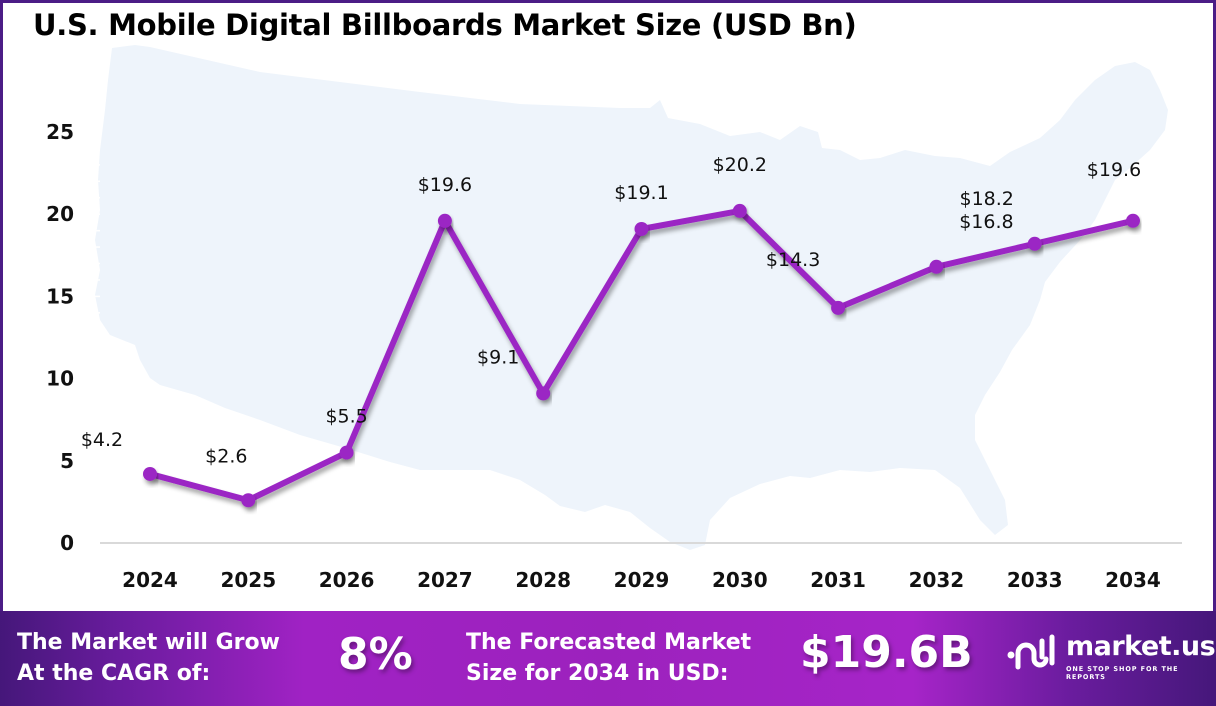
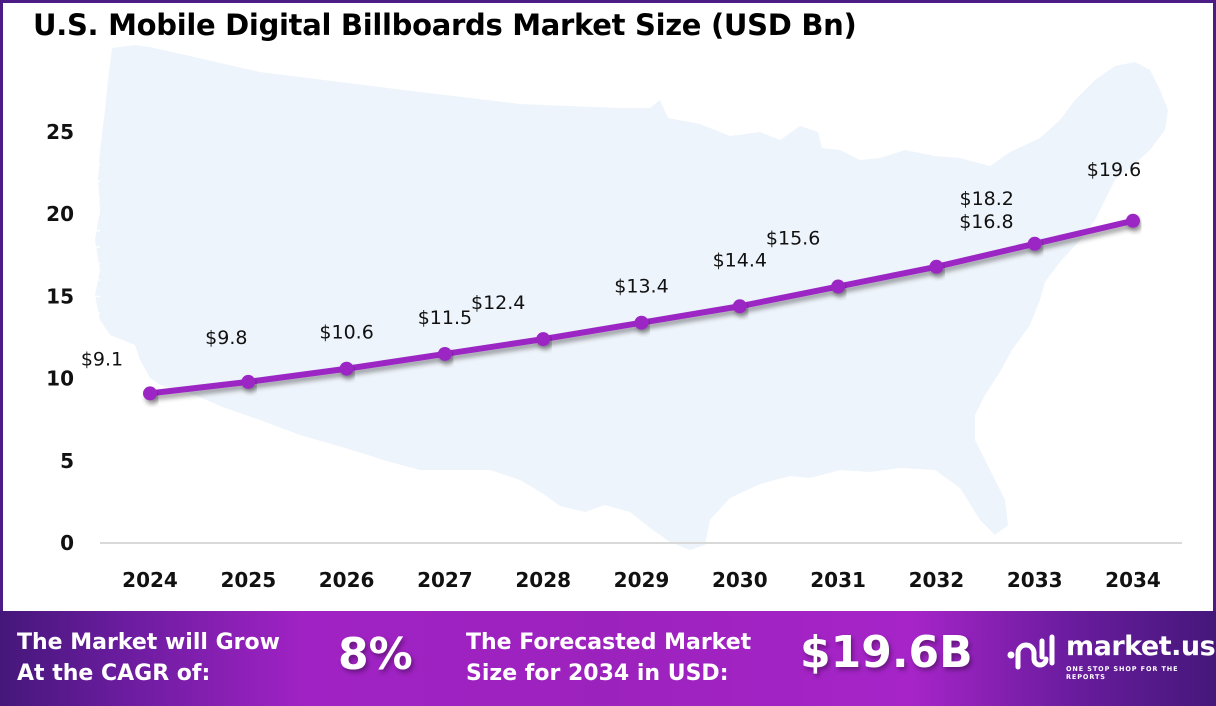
2024: $4.2 -> $9.1
2025: $2.6 -> $9.8
2026: $5.5 -> $10.6
2027: $19.6 -> $11.5
2028: $9.1 -> $12.4
2029: $19.1 -> $13.4
2030: $20.2 -> $14.4
2031: $14.3 -> $15.6
